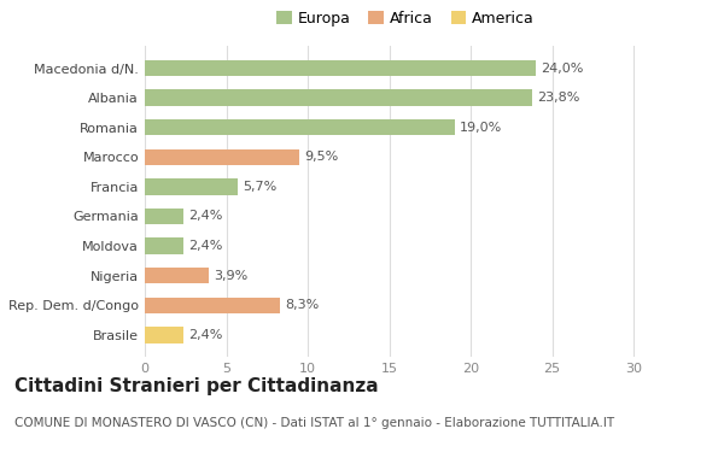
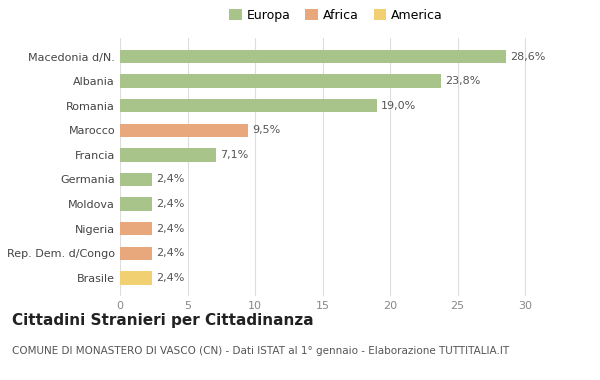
Macedonia d/N.: 24,0% -> 28,6%
Francia: 5,7% -> 7,1%
Nigeria: 3,9% -> 2,4%
Rep. Dem. d/Congo: 8,3% -> 2,4%
